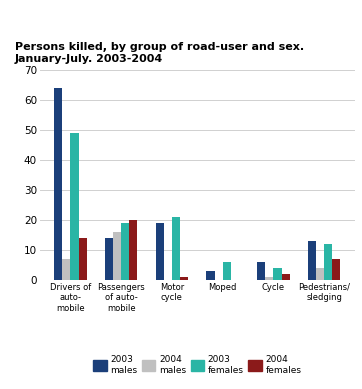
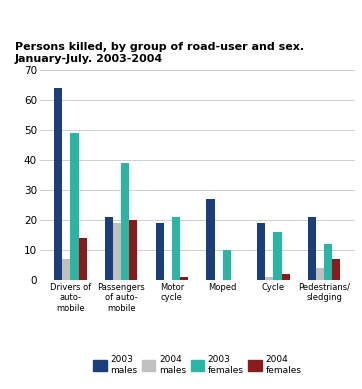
2003 males/Passengers of auto- mobile: 14 -> 21
2004 males/Passengers of auto- mobile: 16 -> 19
2003 females/Passengers of auto- mobile: 19 -> 39
2003 males/Moped: 3 -> 27
2003 females/Moped: 6 -> 10
2003 males/Cycle: 6 -> 19
2003 females/Cycle: 4 -> 16
2003 males/Pedestrians/ sledging: 13 -> 21
